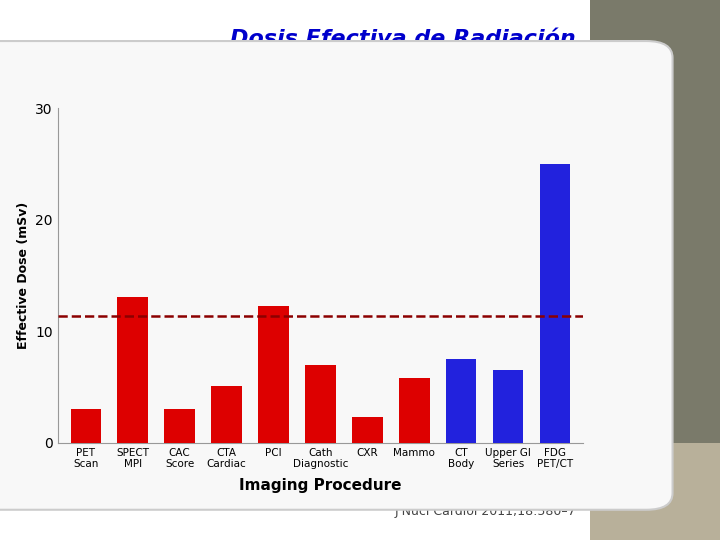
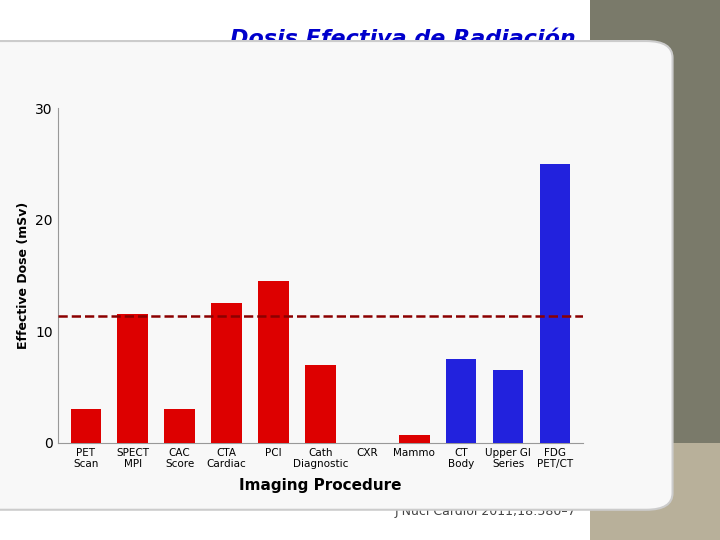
SPECT MPI: 13.1 -> 11.5
CTA Cardiac: 5.1 -> 12.5
PCI: 12.3 -> 14.5
CXR: 2.3 -> 0.0
Mammo: 5.8 -> 0.7
